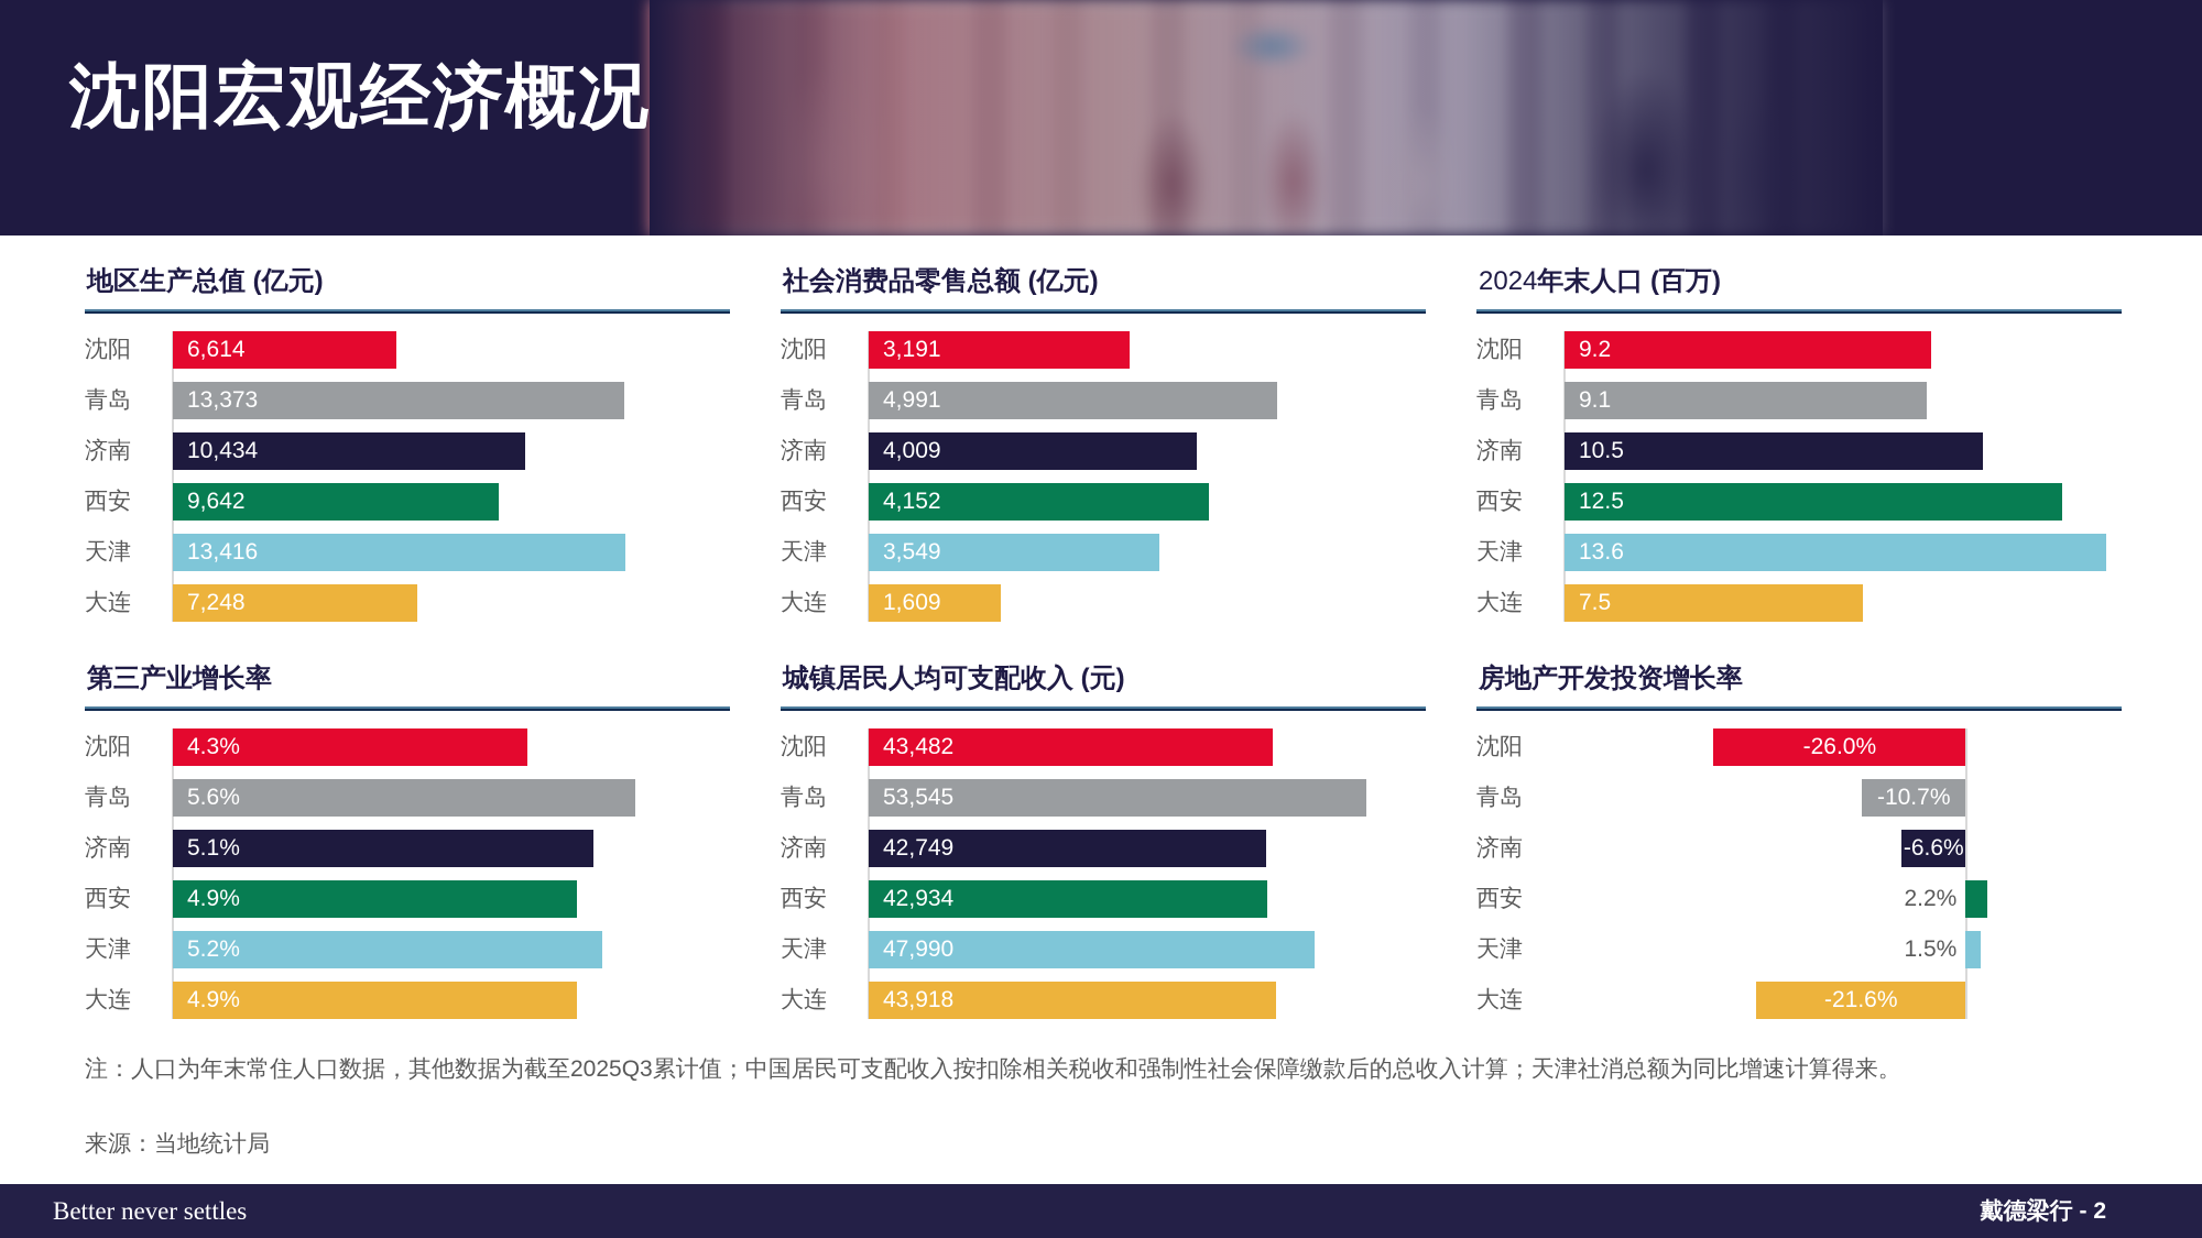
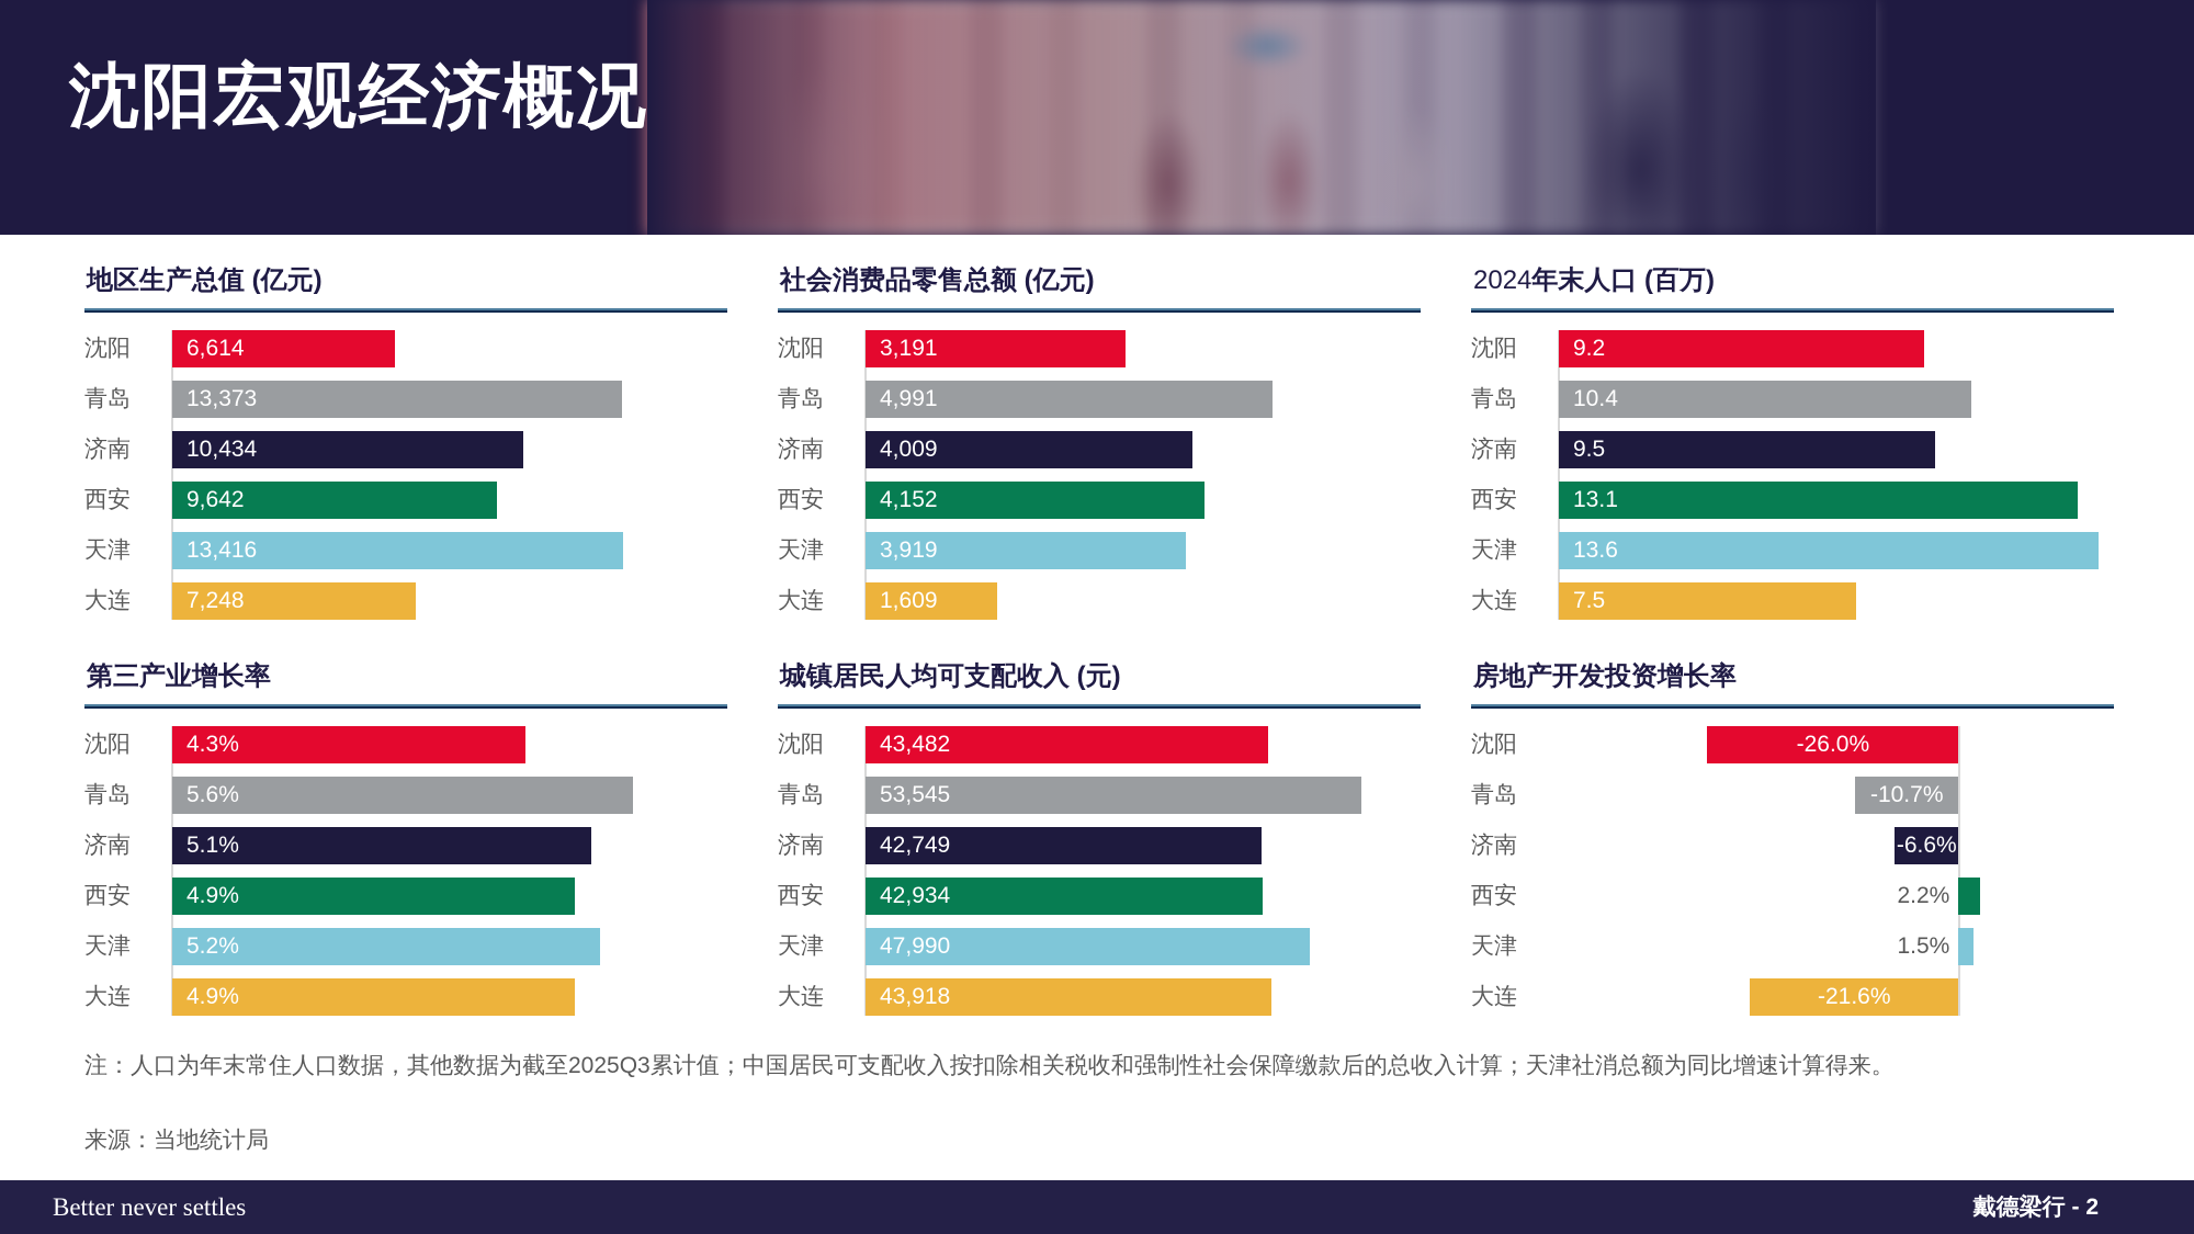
社会消费品零售总额 (亿元)/天津: 3,549 -> 3,919
2024年末人口 (百万)/青岛: 9.1 -> 10.4
2024年末人口 (百万)/济南: 10.5 -> 9.5
2024年末人口 (百万)/西安: 12.5 -> 13.1
